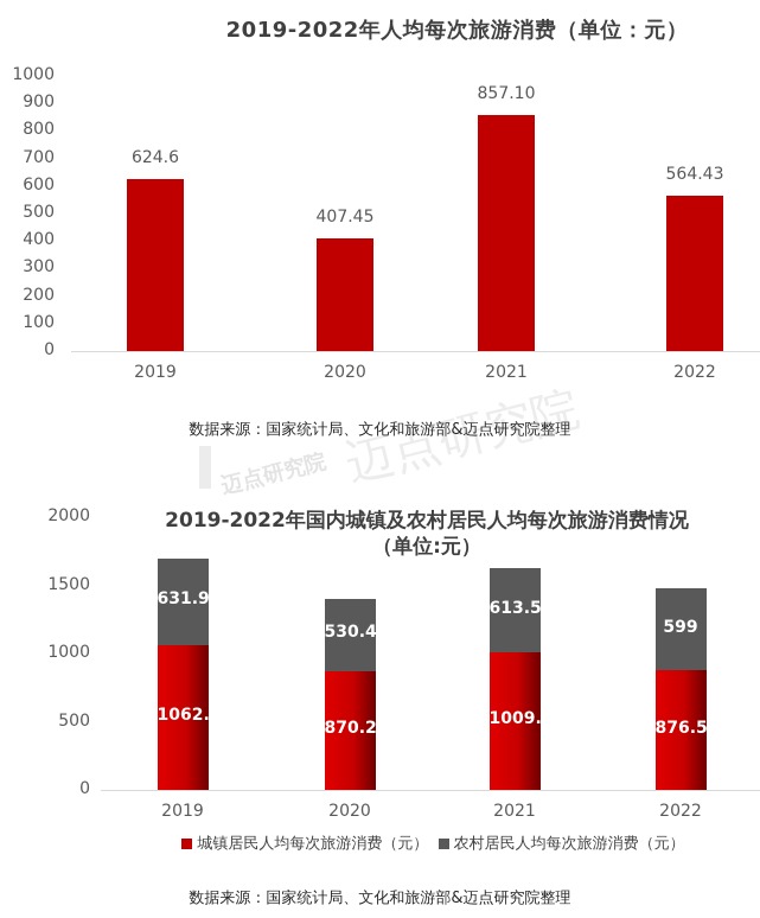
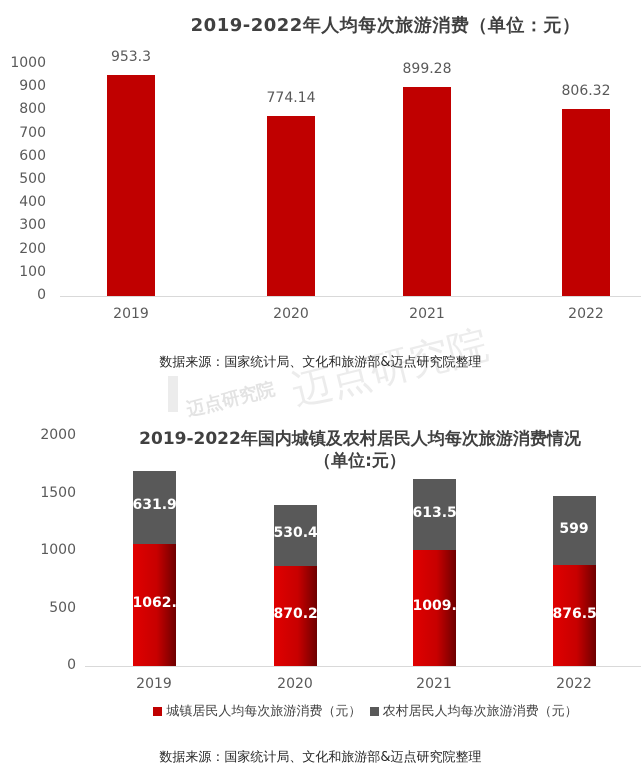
2019-2022年人均每次旅游消费（单位：元）/2019: 624.6 -> 953.3
2019-2022年人均每次旅游消费（单位：元）/2020: 407.45 -> 774.14
2019-2022年人均每次旅游消费（单位：元）/2021: 857.10 -> 899.28
2019-2022年人均每次旅游消费（单位：元）/2022: 564.43 -> 806.32
